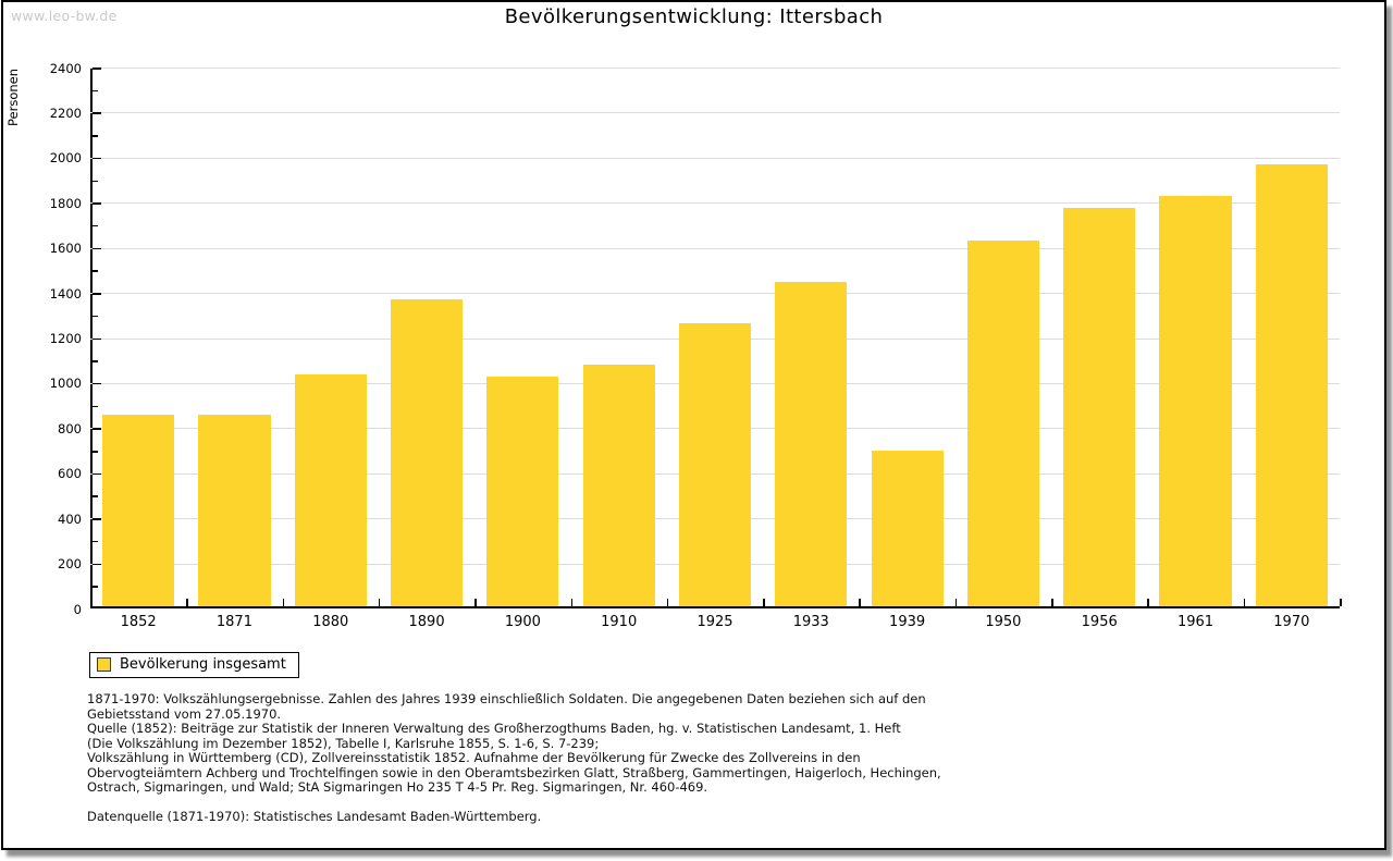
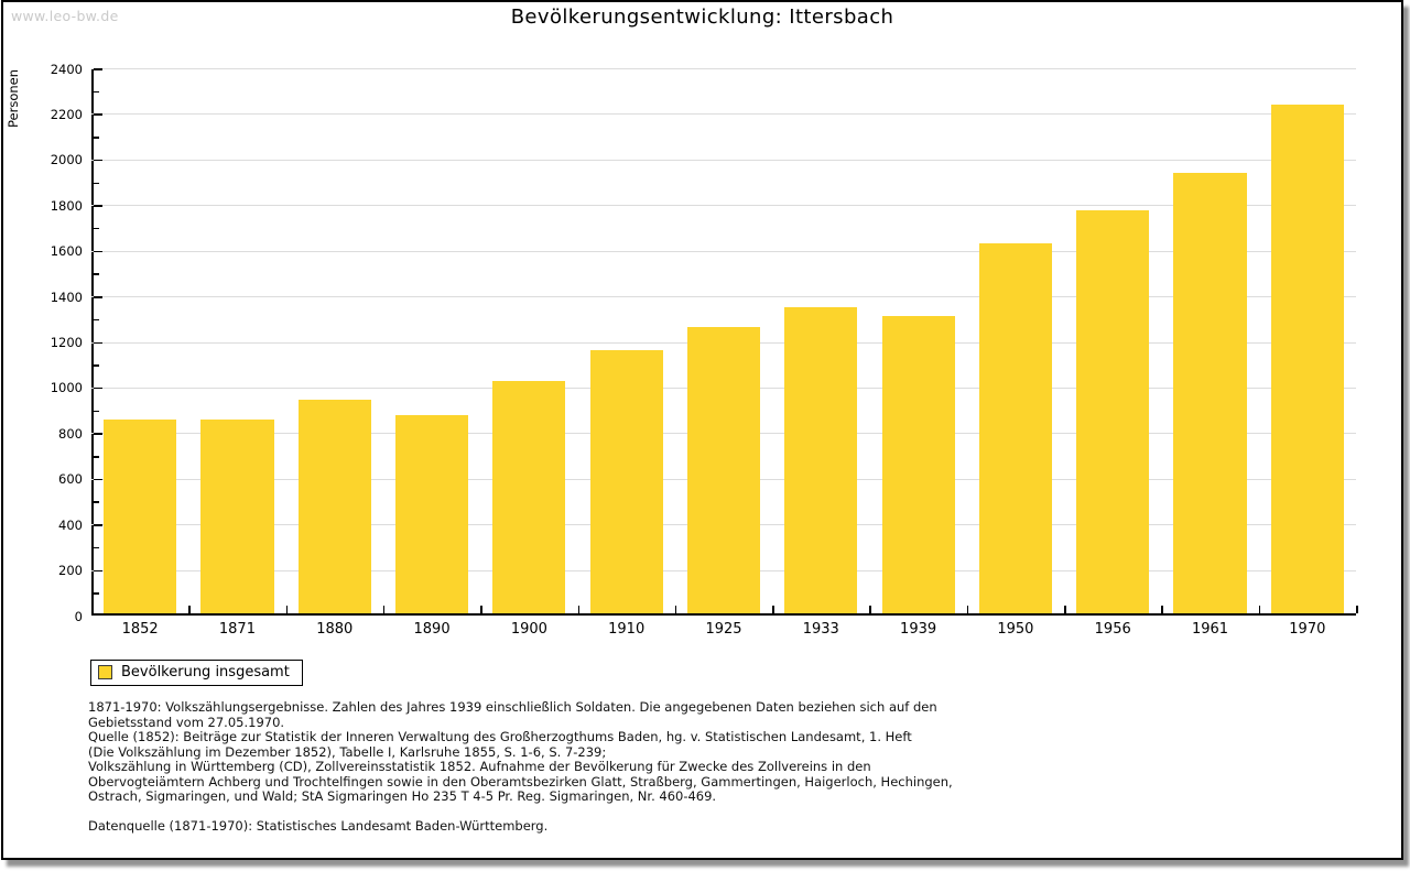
1880: 1040 -> 940
1890: 1370 -> 880
1910: 1080 -> 1160
1933: 1450 -> 1350
1939: 700 -> 1320
1961: 1830 -> 1940
1970: 1970 -> 2240
